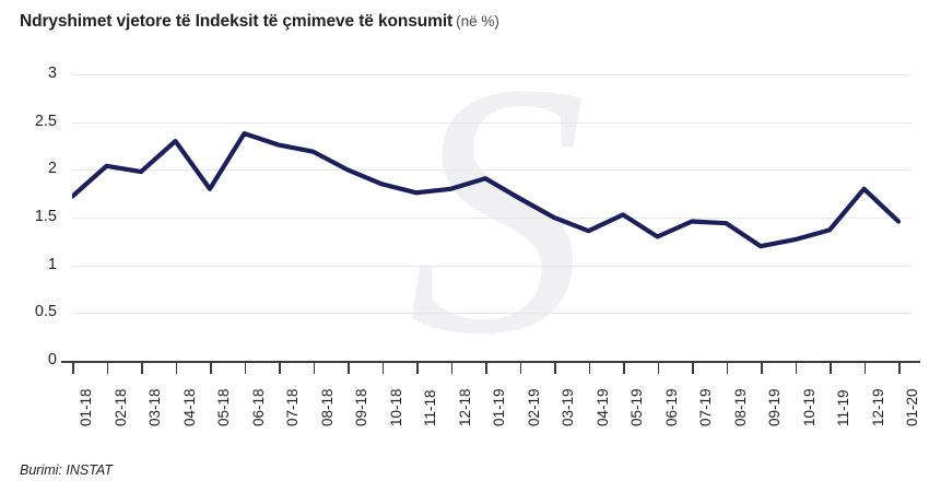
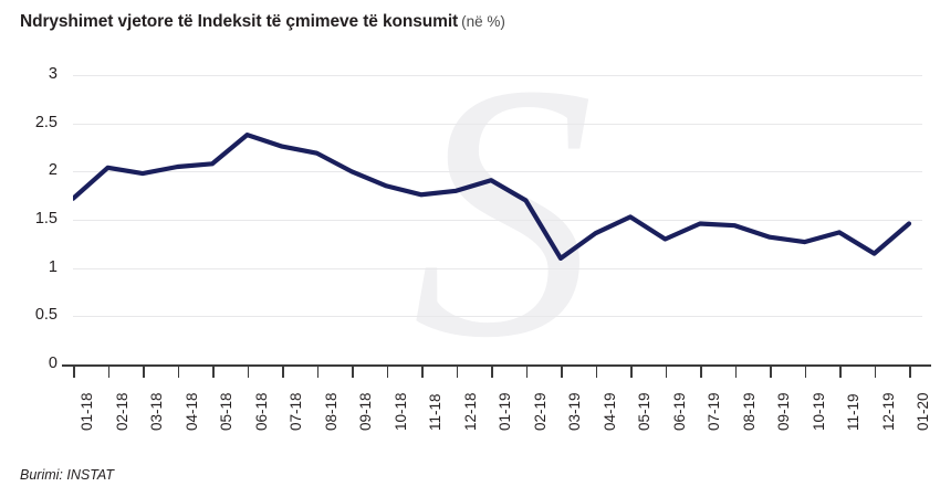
04-18: 2.3 -> 2.0
05-18: 1.8 -> 2.1
03-19: 1.5 -> 1.1
09-19: 1.2 -> 1.3
12-19: 1.8 -> 1.1
